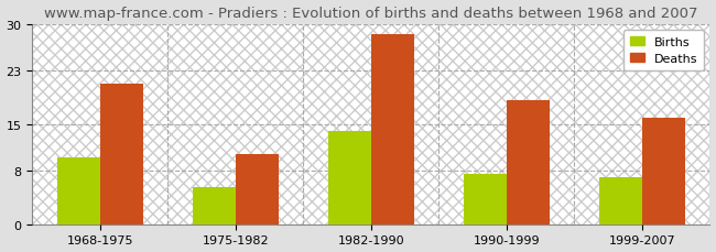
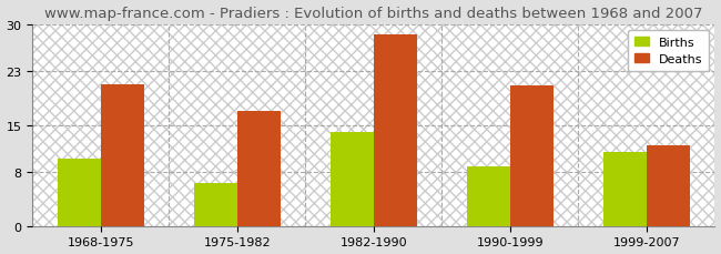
Births/1975-1982: 5.5 -> 6.4
Deaths/1975-1982: 10.5 -> 17.0
Births/1990-1999: 7.5 -> 8.8
Deaths/1990-1999: 18.5 -> 20.8
Births/1999-2007: 7.0 -> 11.0
Deaths/1999-2007: 16.0 -> 12.0
